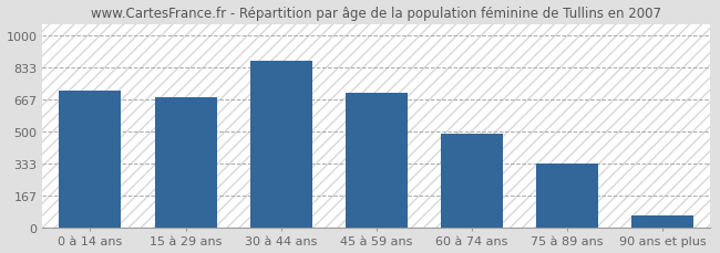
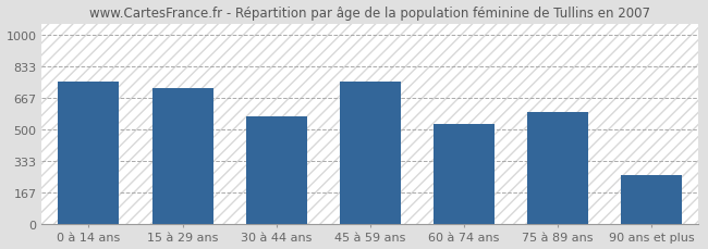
0 à 14 ans: 710 -> 750
15 à 29 ans: 680 -> 720
30 à 44 ans: 870 -> 570
45 à 59 ans: 700 -> 750
60 à 74 ans: 490 -> 530
75 à 89 ans: 340 -> 590
90 ans et plus: 60 -> 260
